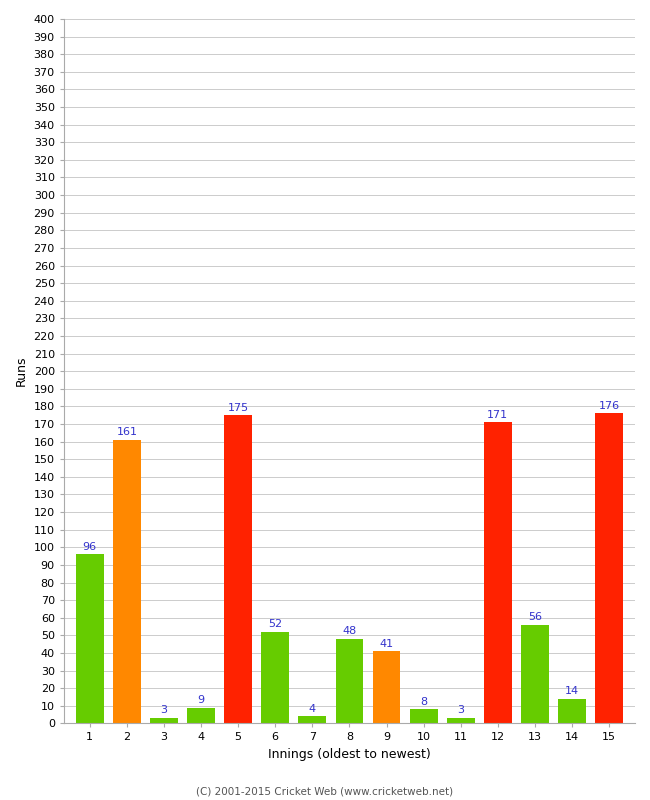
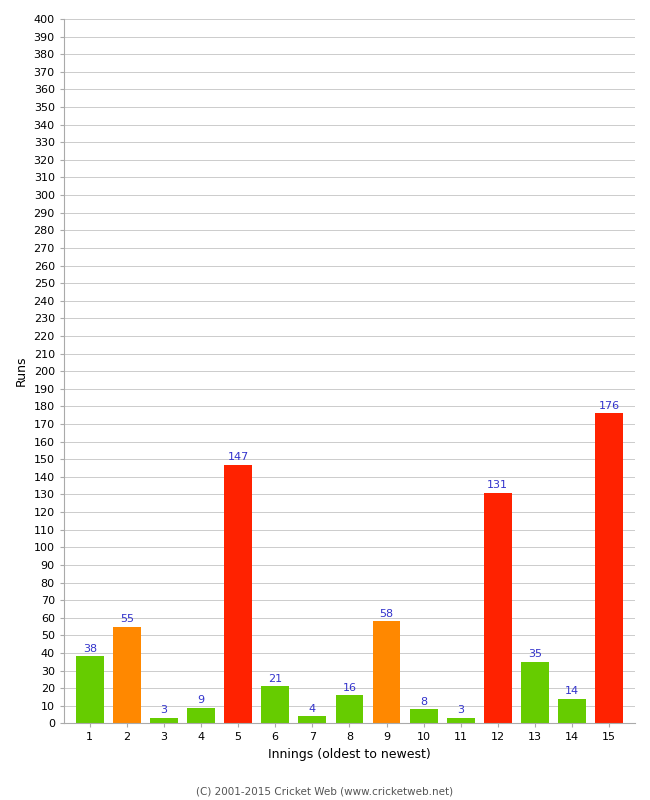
1: 96 -> 38
2: 161 -> 55
5: 175 -> 147
6: 52 -> 21
8: 48 -> 16
9: 41 -> 58
12: 171 -> 131
13: 56 -> 35
